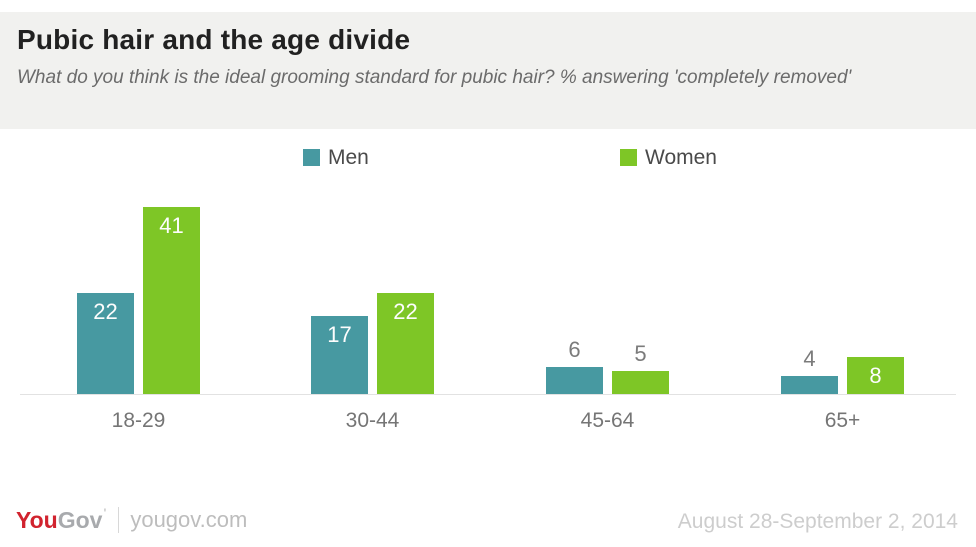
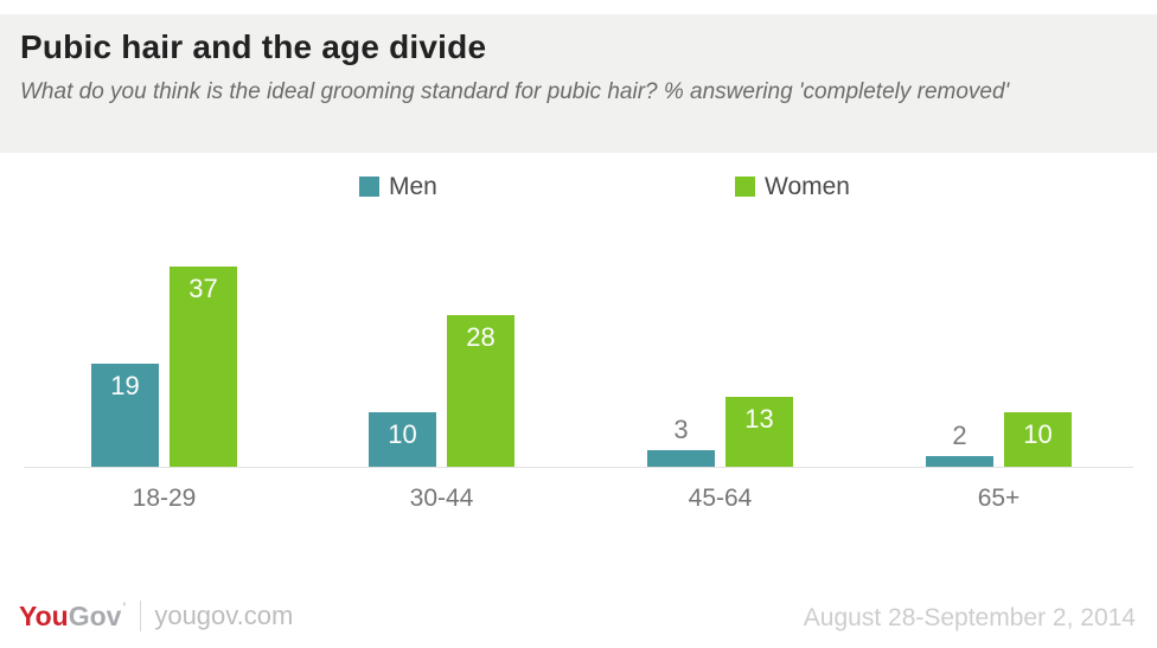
Men/18-29: 22 -> 19
Women/18-29: 41 -> 37
Men/30-44: 17 -> 10
Women/30-44: 22 -> 28
Men/45-64: 6 -> 3
Women/45-64: 5 -> 13
Men/65+: 4 -> 2
Women/65+: 8 -> 10
